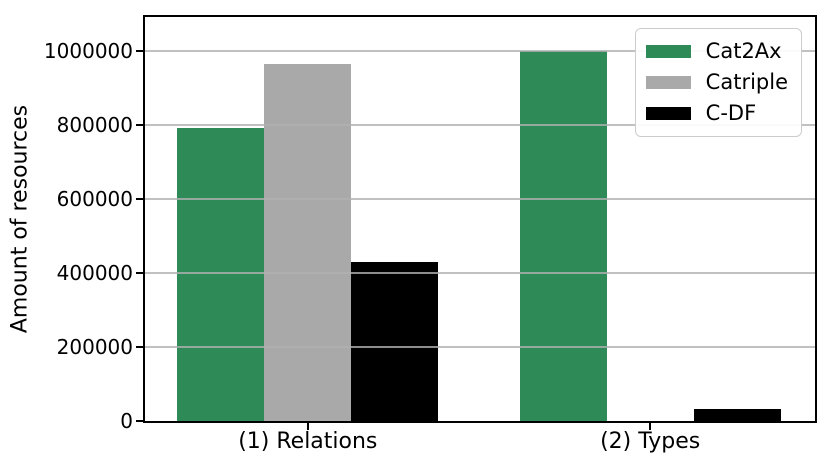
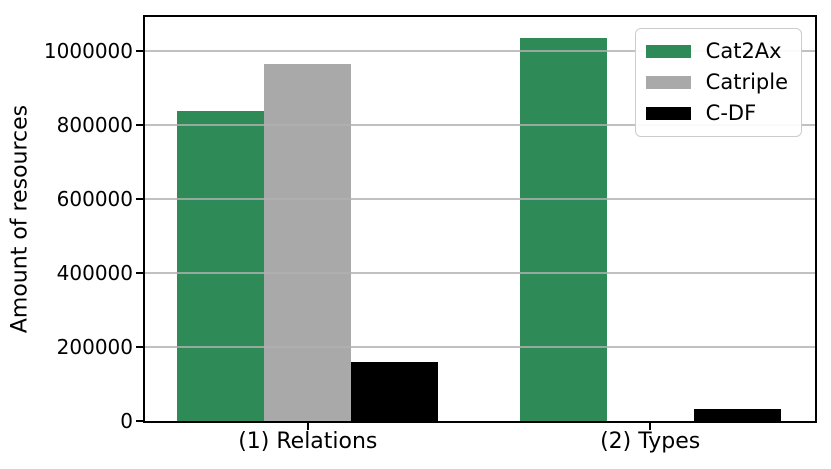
Cat2Ax/(1) Relations: 790000 -> 840000
C-DF/(1) Relations: 430000 -> 160000
Cat2Ax/(2) Types: 1000000 -> 1040000
